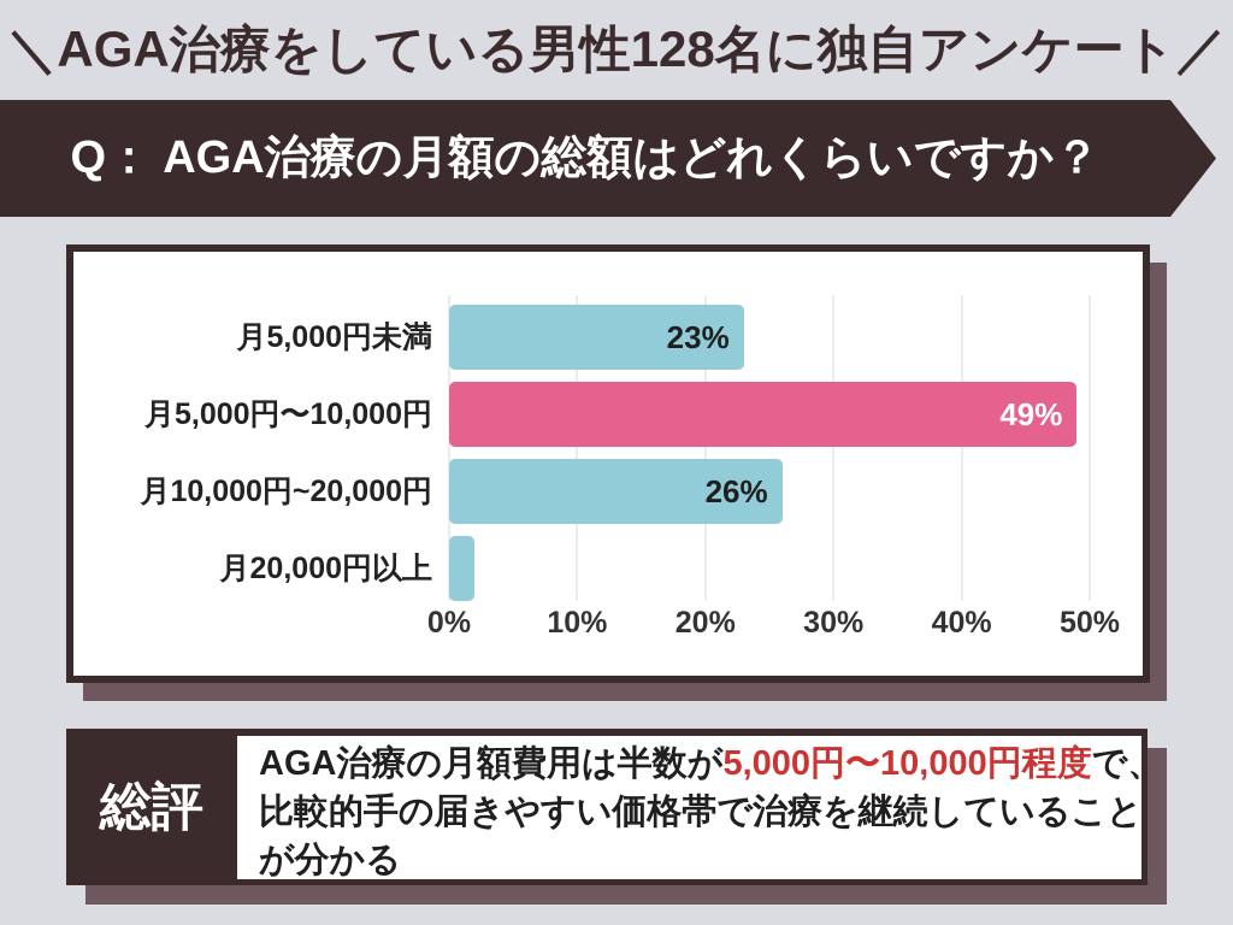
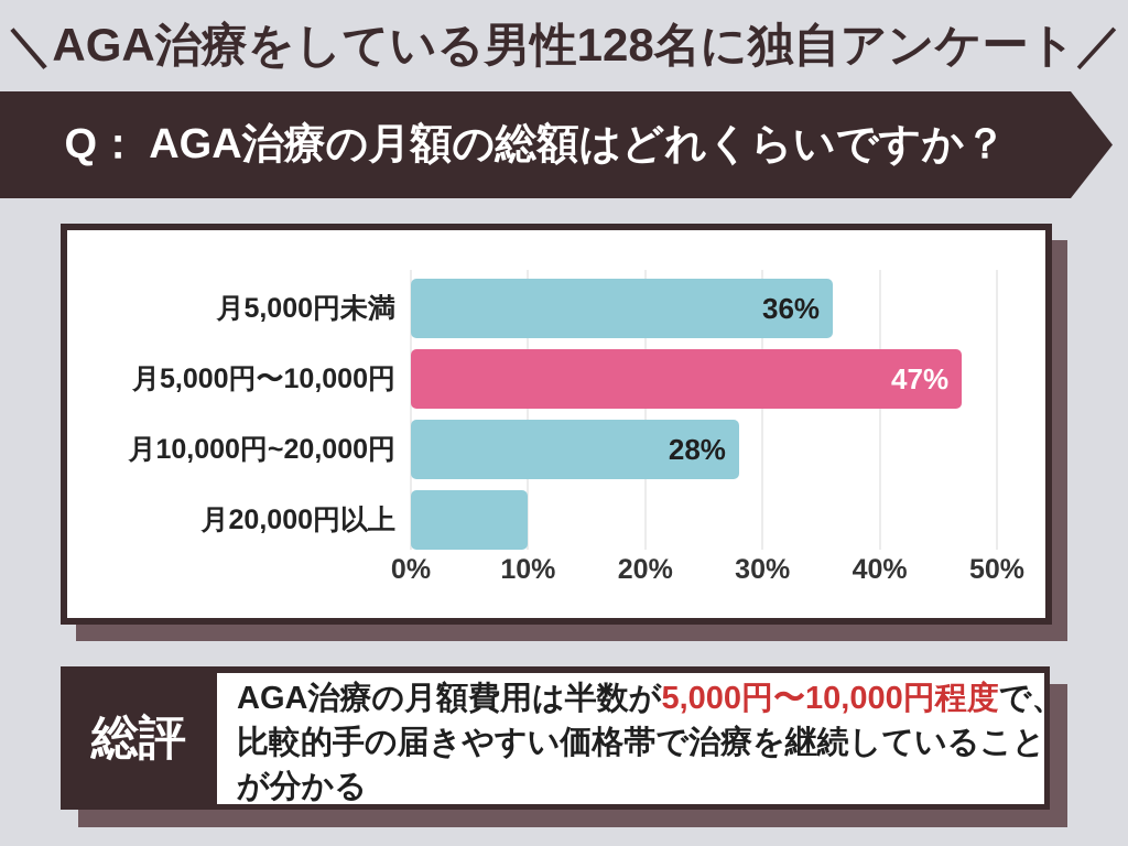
月5,000円未満: 23% -> 36%
月5,000円〜10,000円: 49% -> 47%
月10,000円~20,000円: 26% -> 28%
月20,000円以上: 2% -> 10%
